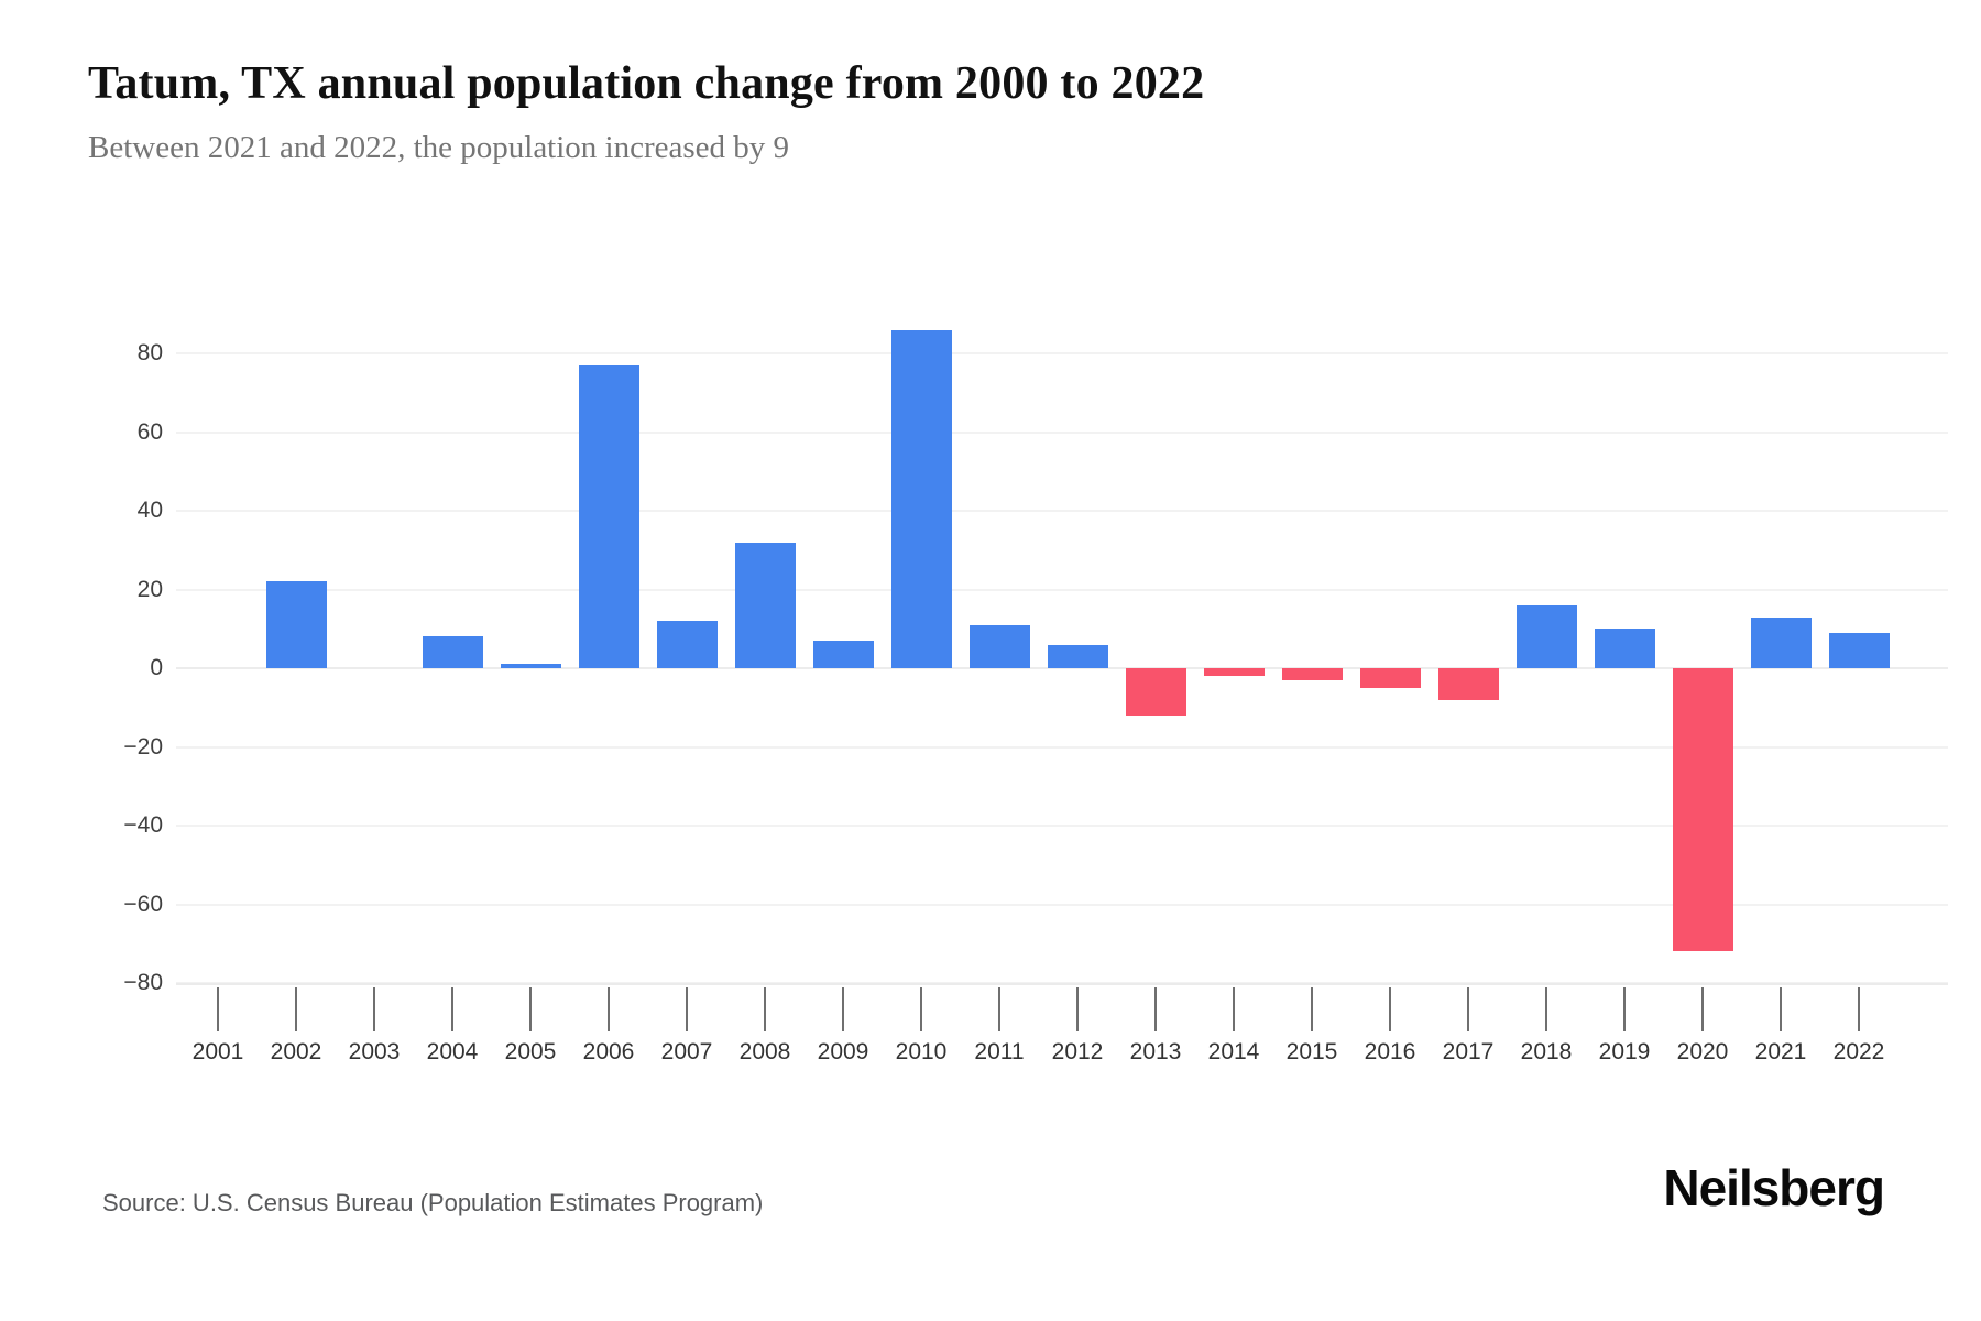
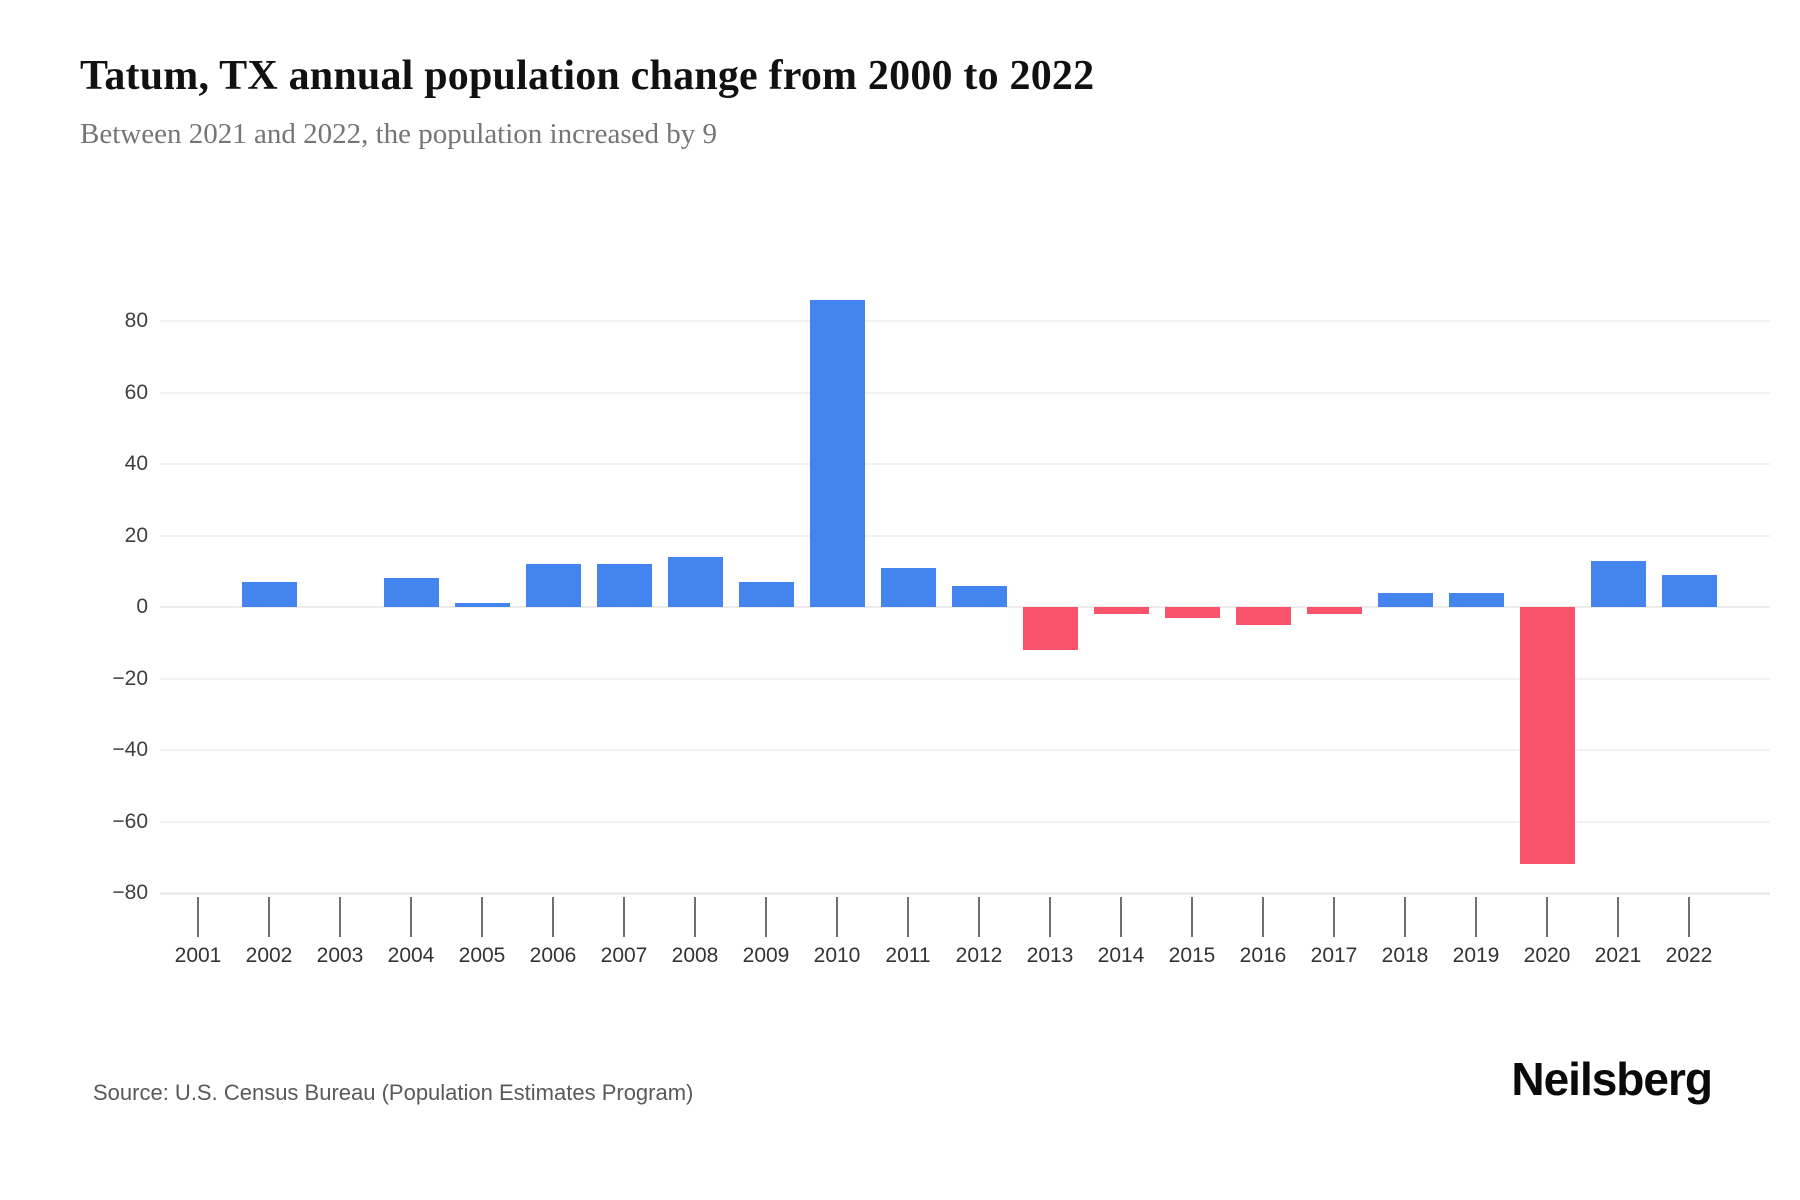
2002: 22 -> 7
2006: 77 -> 12
2008: 32 -> 14
2017: -8 -> -2
2018: 16 -> 4
2019: 10 -> 4
